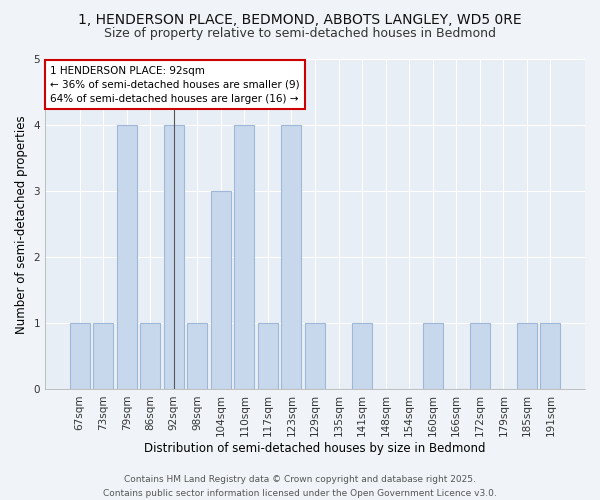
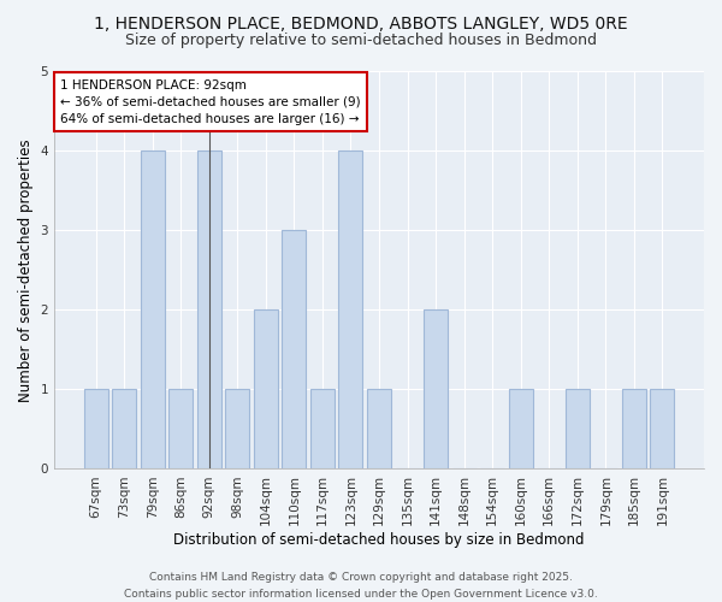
104sqm: 3 -> 2
110sqm: 4 -> 3
141sqm: 1 -> 2
